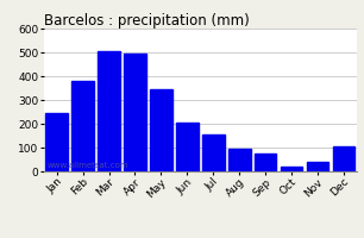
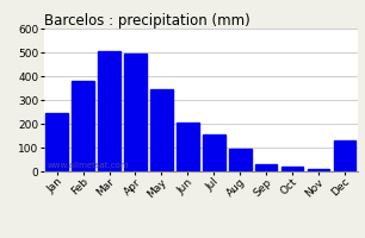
Sep: 75 -> 30
Nov: 40 -> 10
Dec: 105 -> 130
